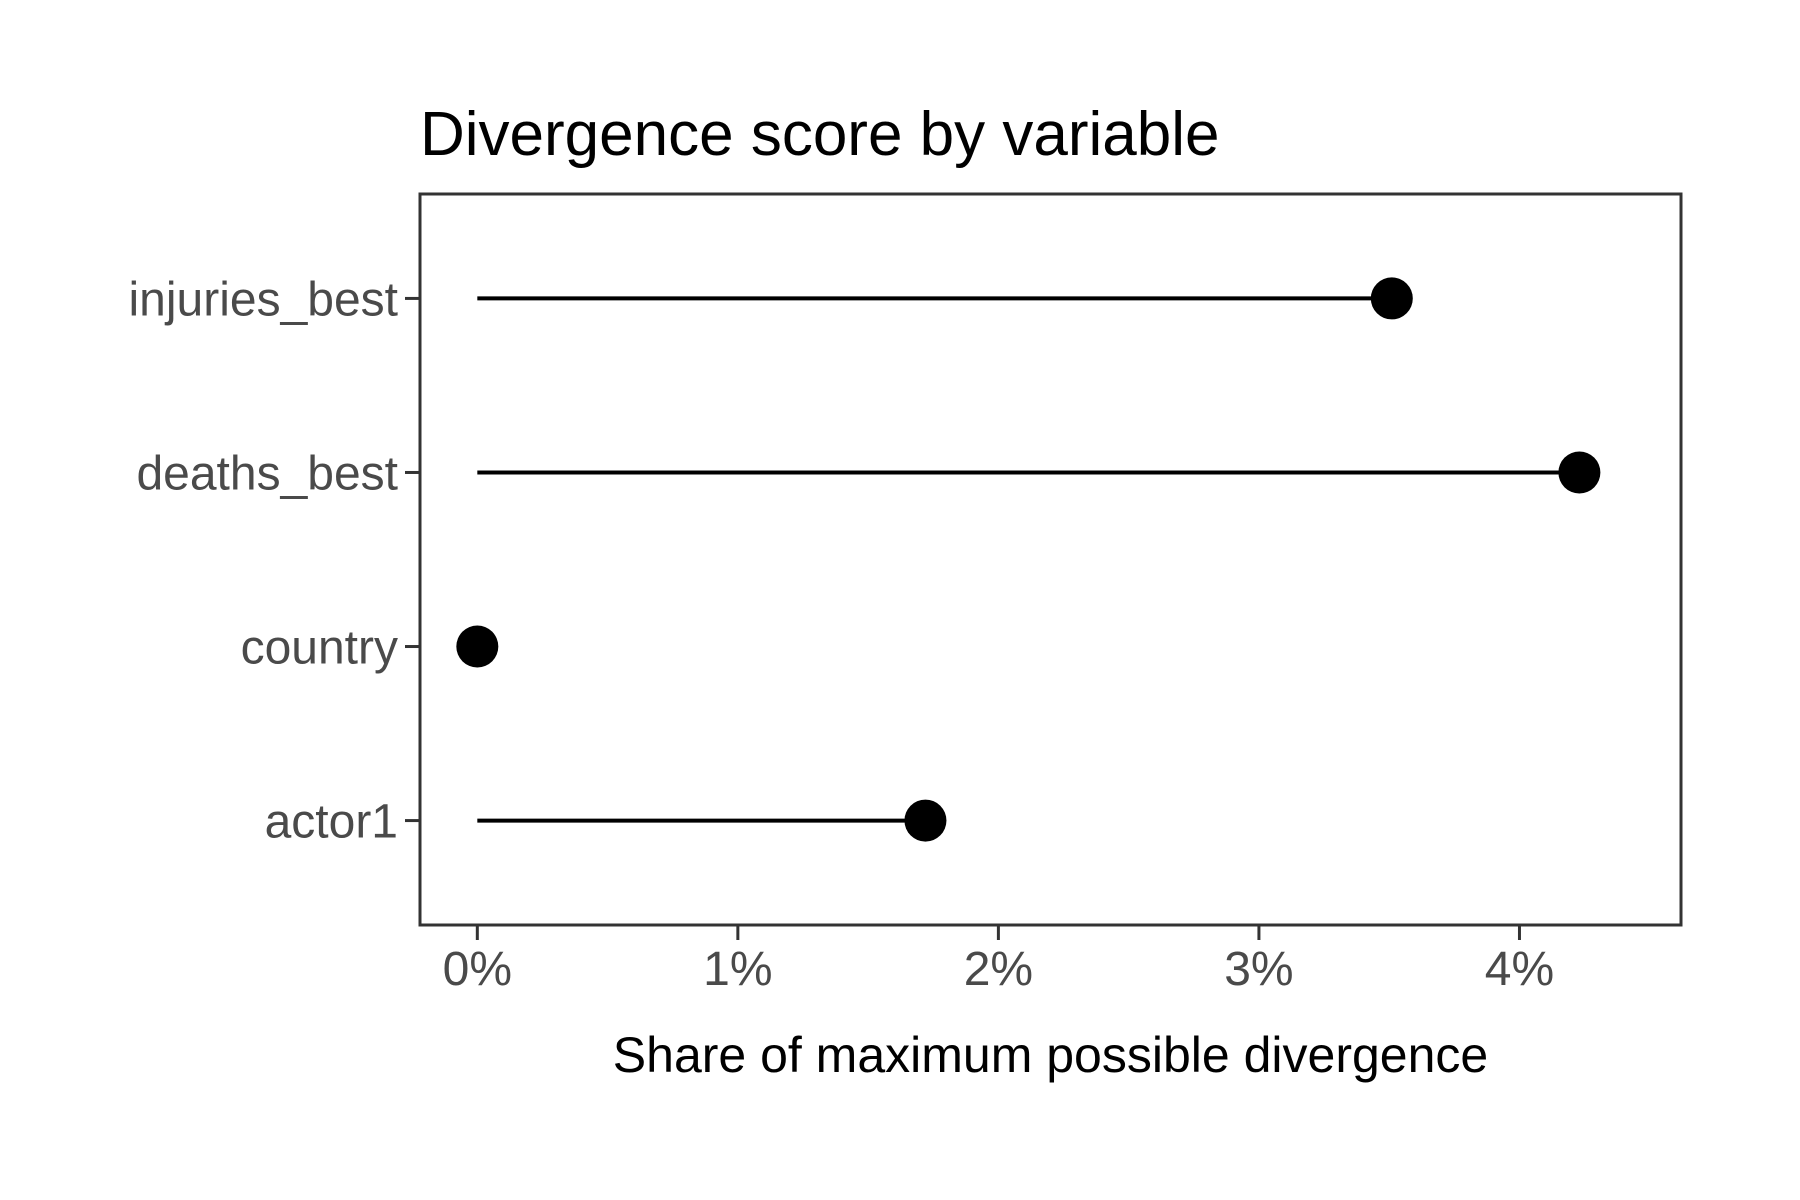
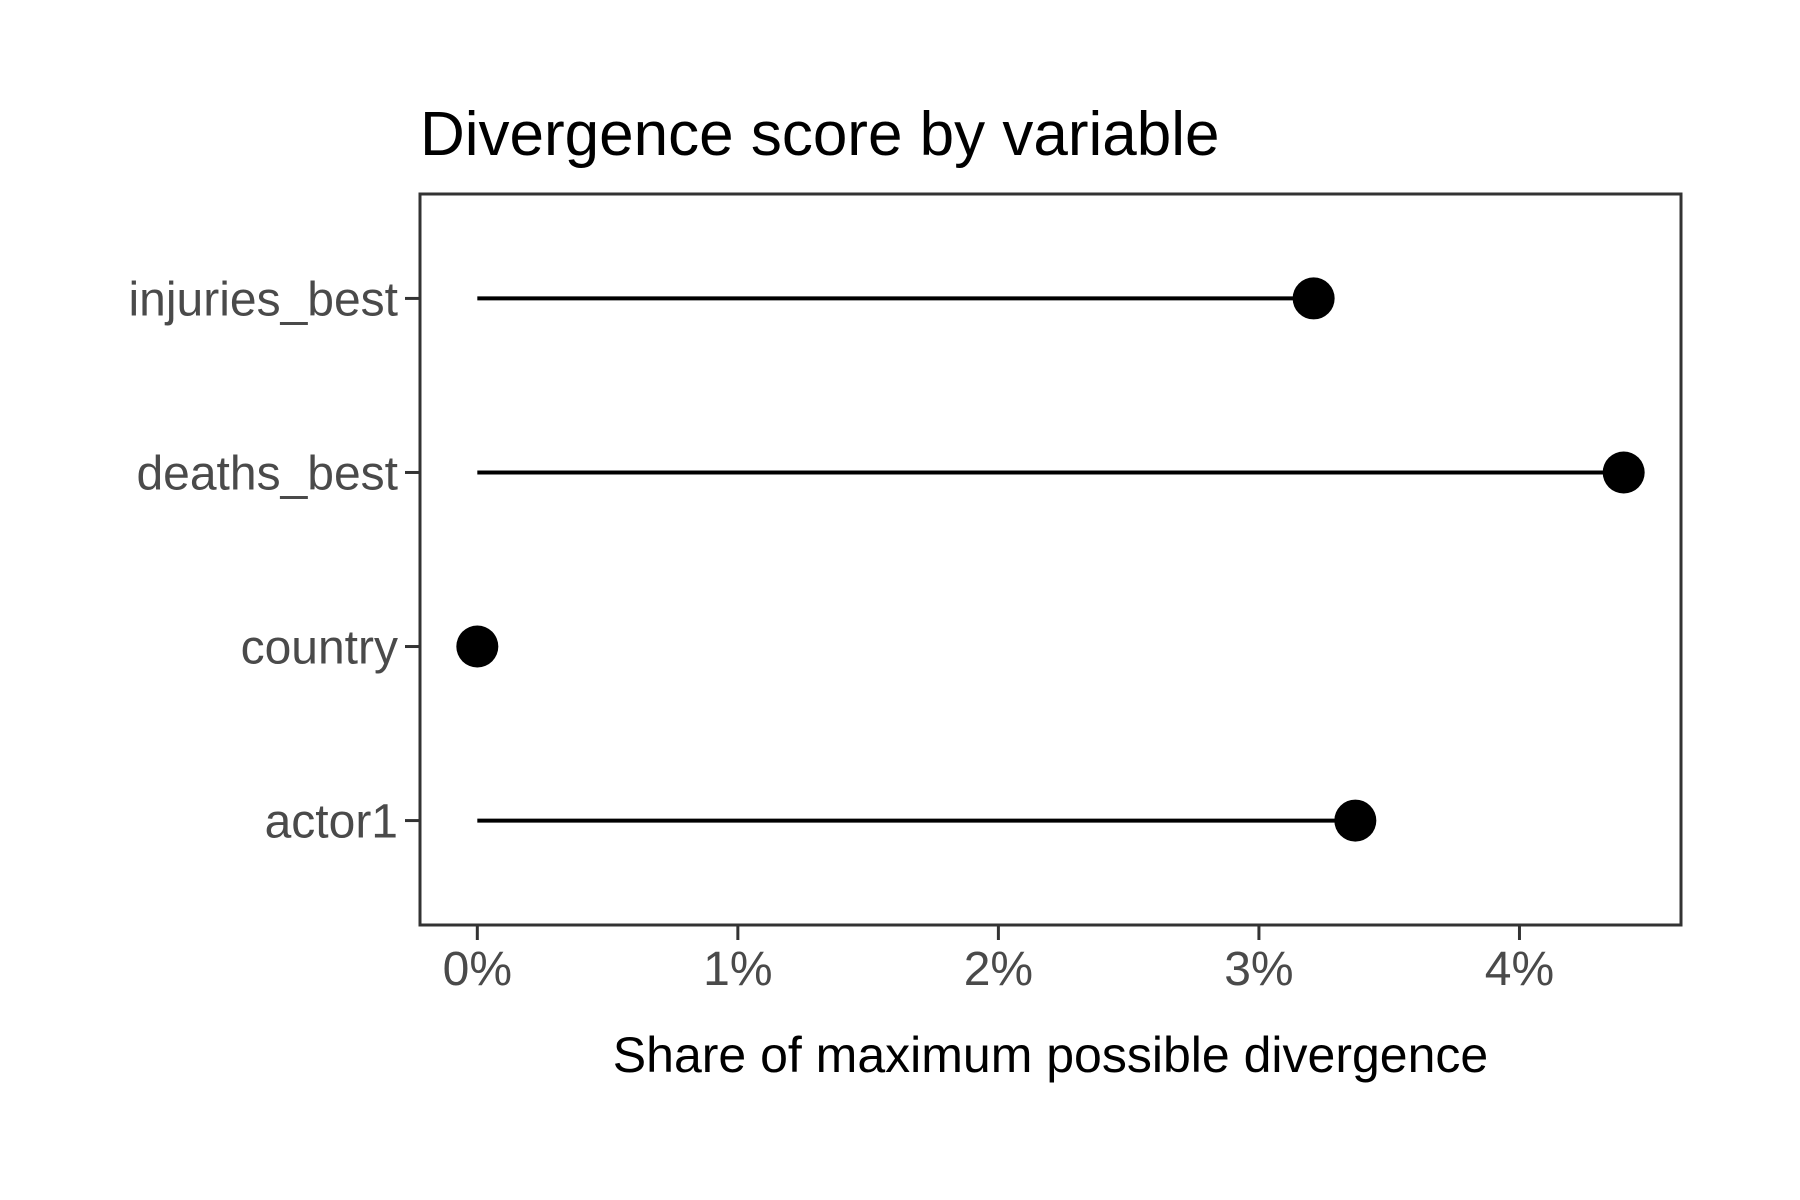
injuries_best: 3.51% -> 3.21%
deaths_best: 4.23% -> 4.40%
actor1: 1.72% -> 3.37%
